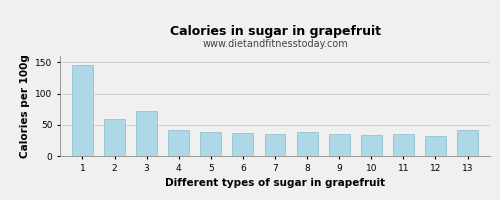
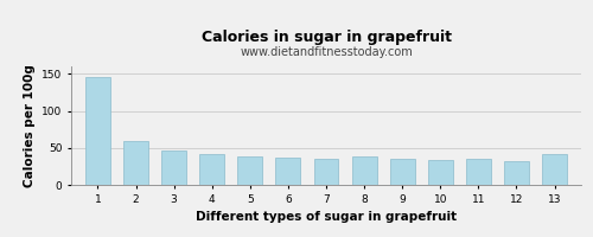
3: 72 -> 46
